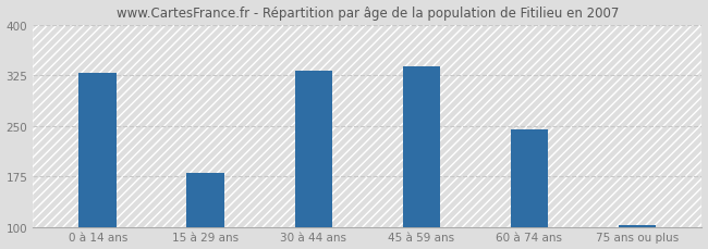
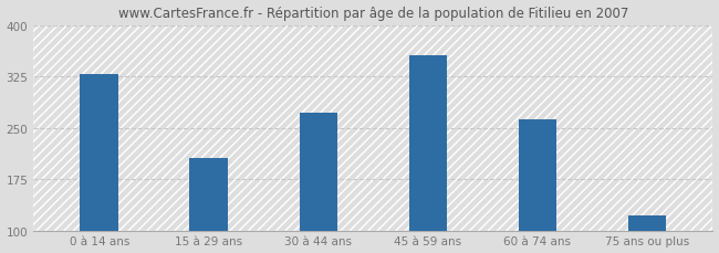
15 à 29 ans: 180 -> 206
30 à 44 ans: 332 -> 272
45 à 59 ans: 338 -> 356
60 à 74 ans: 245 -> 262
75 ans ou plus: 103 -> 122
